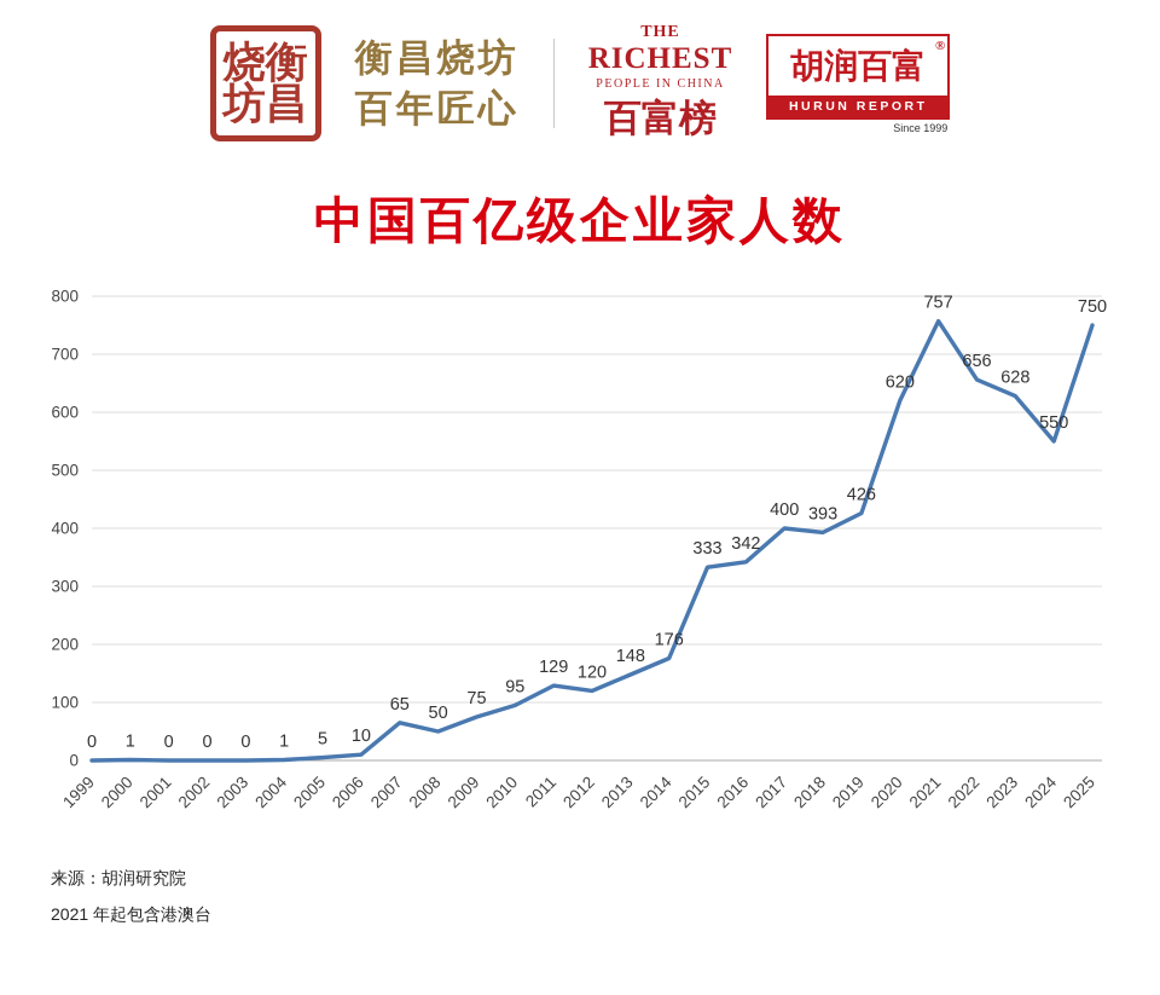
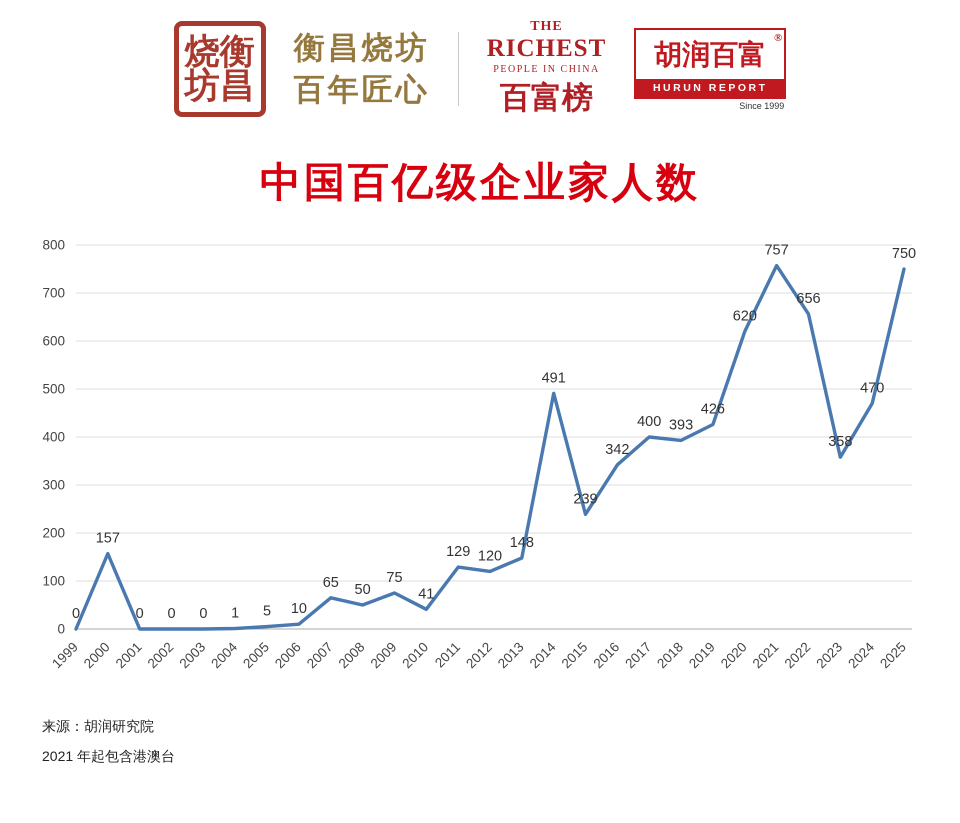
2000: 1 -> 157
2010: 95 -> 41
2014: 176 -> 491
2015: 333 -> 239
2023: 628 -> 358
2024: 550 -> 470
